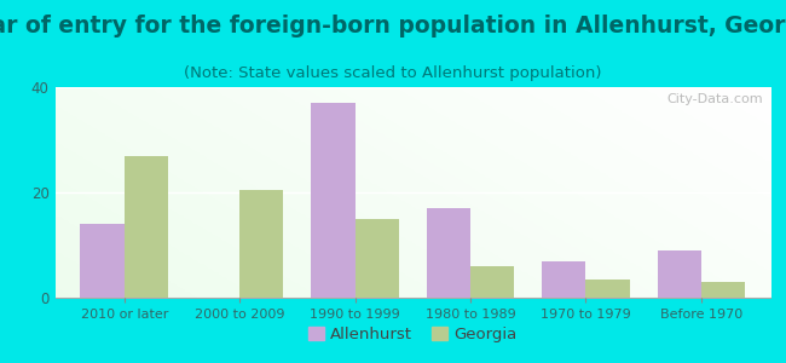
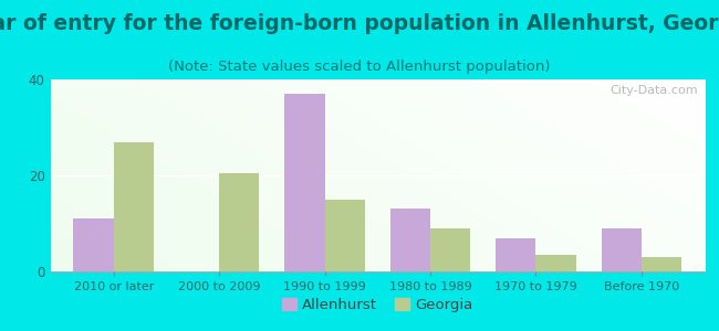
Allenhurst/2010 or later: 14 -> 11
Allenhurst/1980 to 1989: 17 -> 13
Georgia/1980 to 1989: 6.0 -> 9.0
